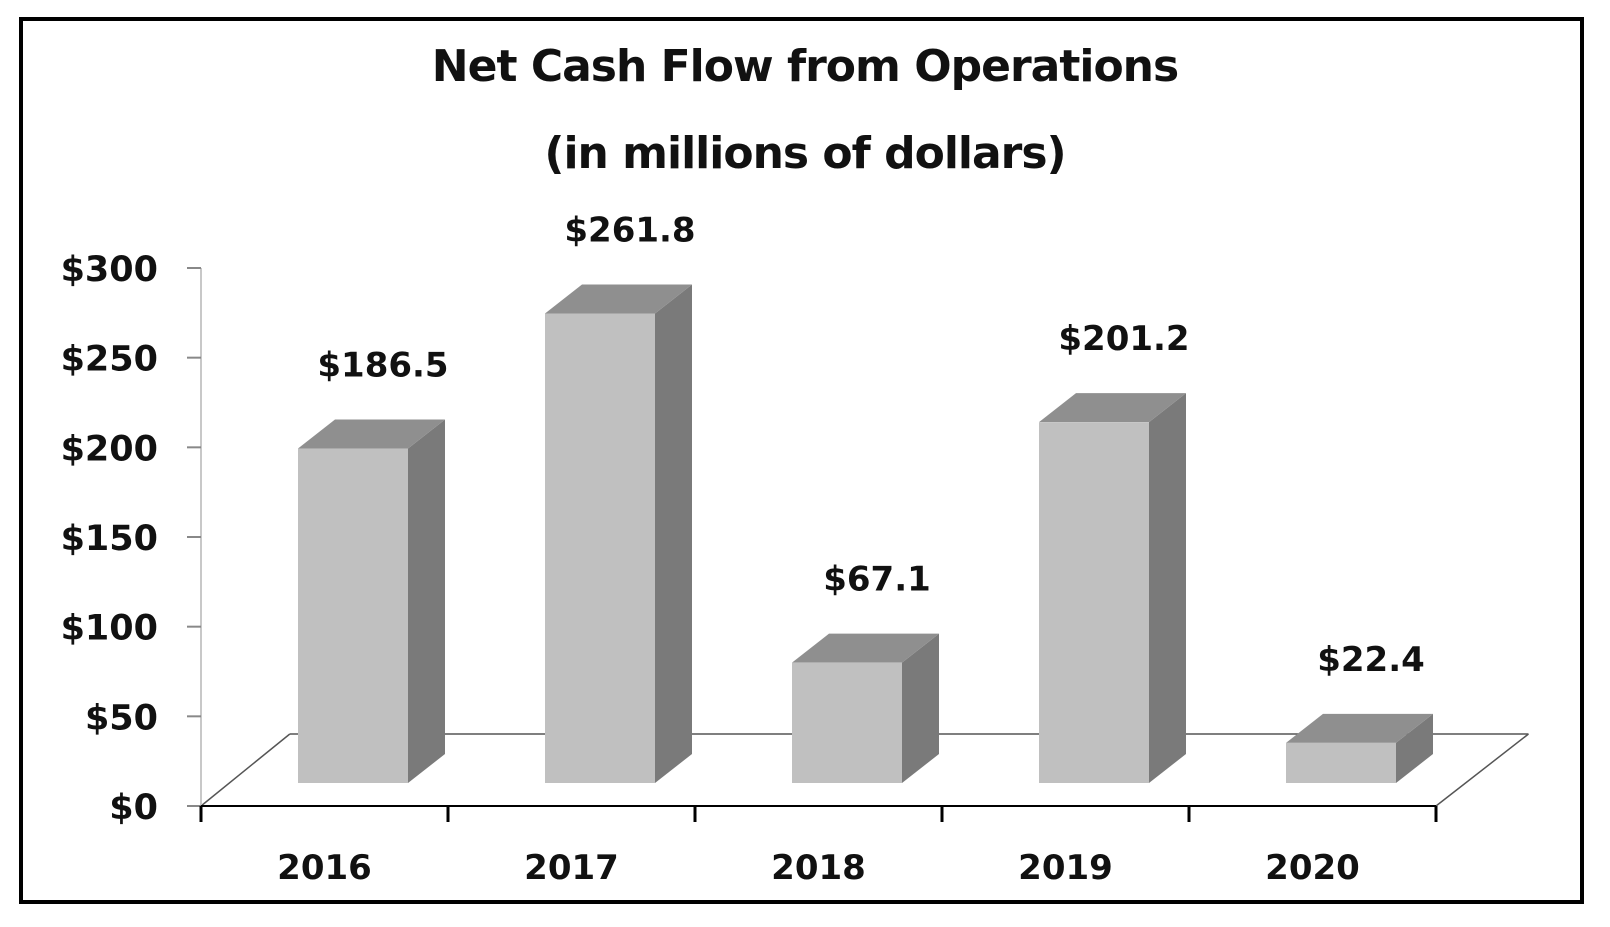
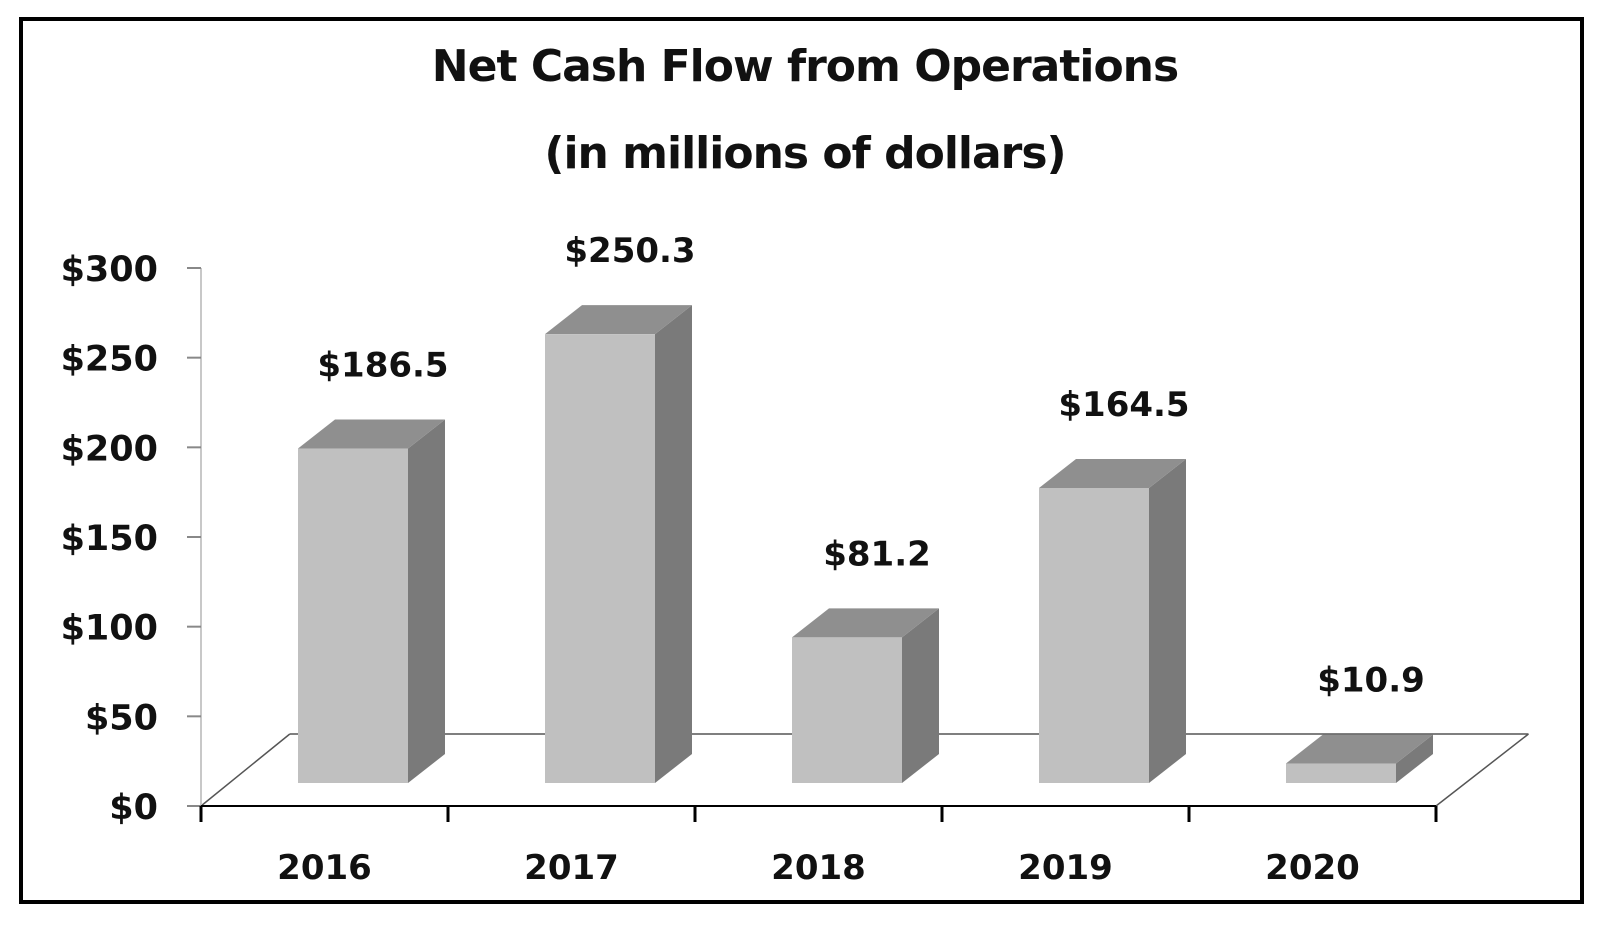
2017: $261.8 -> $250.3
2018: $67.1 -> $81.2
2019: $201.2 -> $164.5
2020: $22.4 -> $10.9
